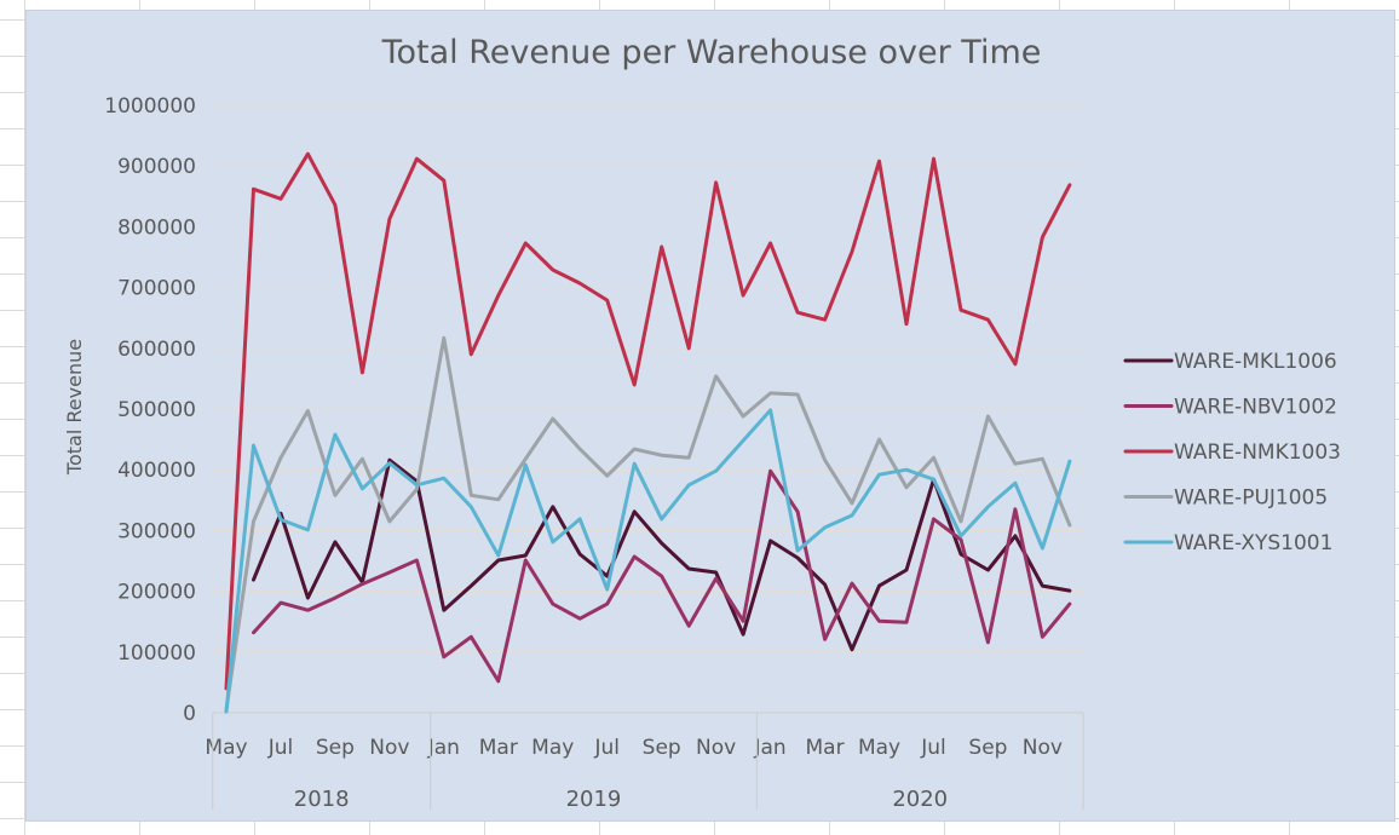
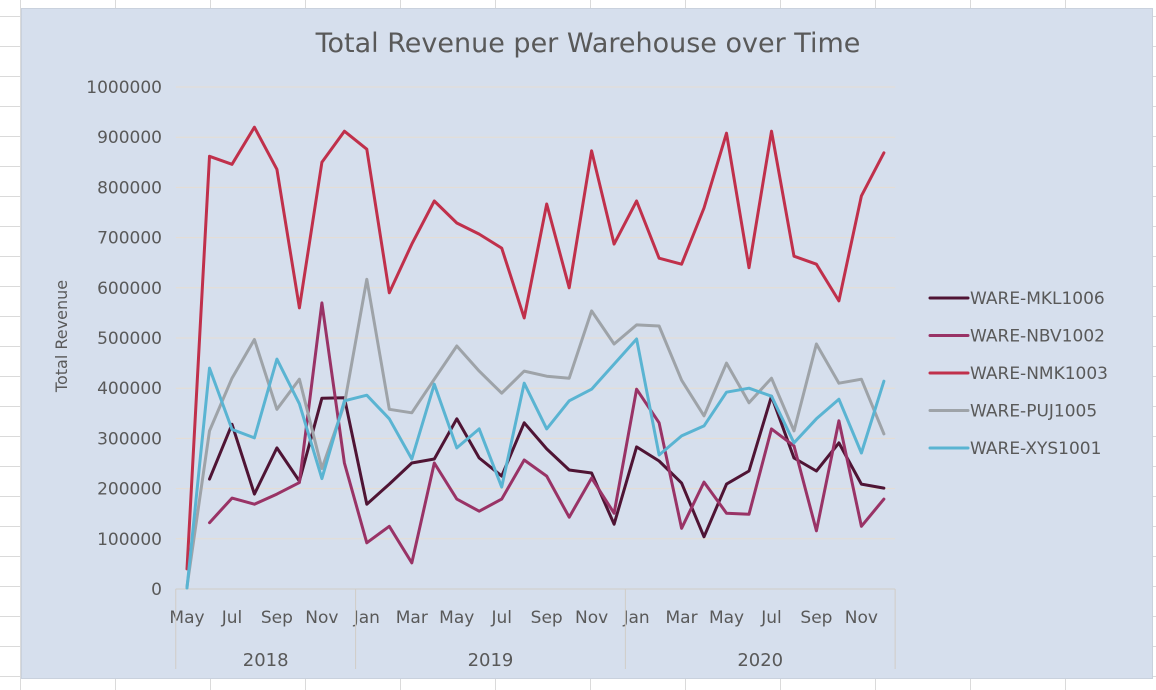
WARE-MKL1006/Nov 2018: 420000 -> 380000
WARE-NBV1002/Nov 2018: 230000 -> 570000
WARE-NMK1003/Nov 2018: 810000 -> 850000
WARE-PUJ1005/Nov 2018: 320000 -> 240000
WARE-XYS1001/Nov 2018: 410000 -> 220000
